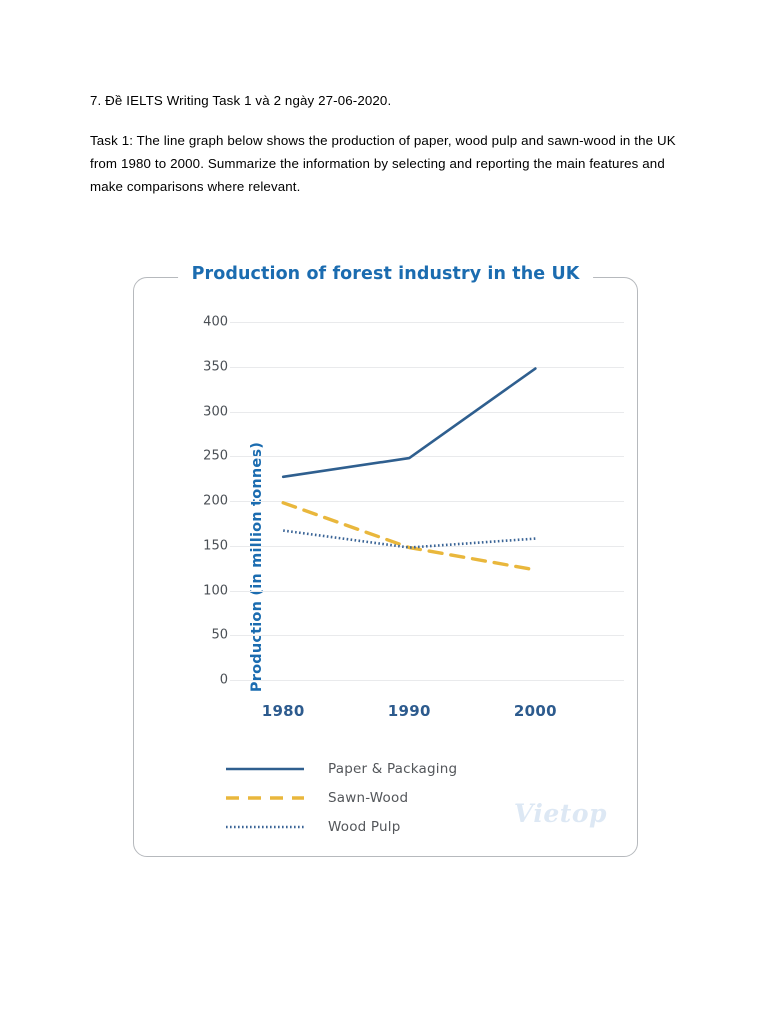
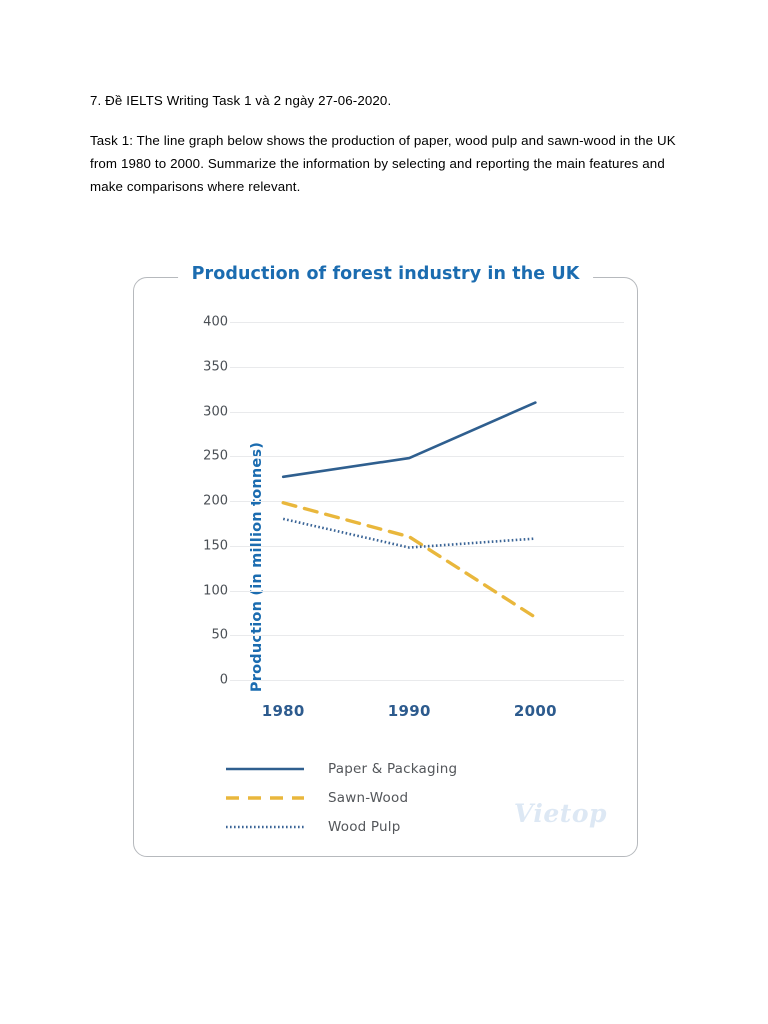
Wood Pulp/1980: 170 -> 180
Sawn-Wood/1990: 150 -> 160
Paper & Packaging/2000: 350 -> 310
Sawn-Wood/2000: 120 -> 70
